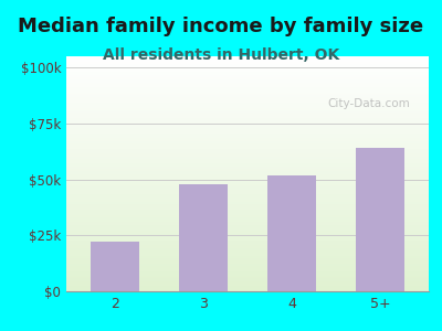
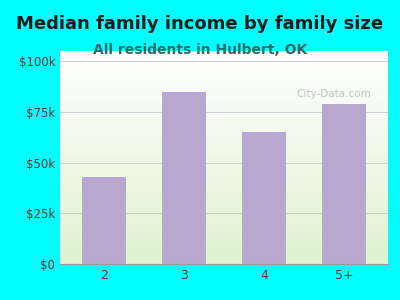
2: $22k -> $43k
3: $48k -> $85k
4: $52k -> $65k
5+: $64k -> $79k
